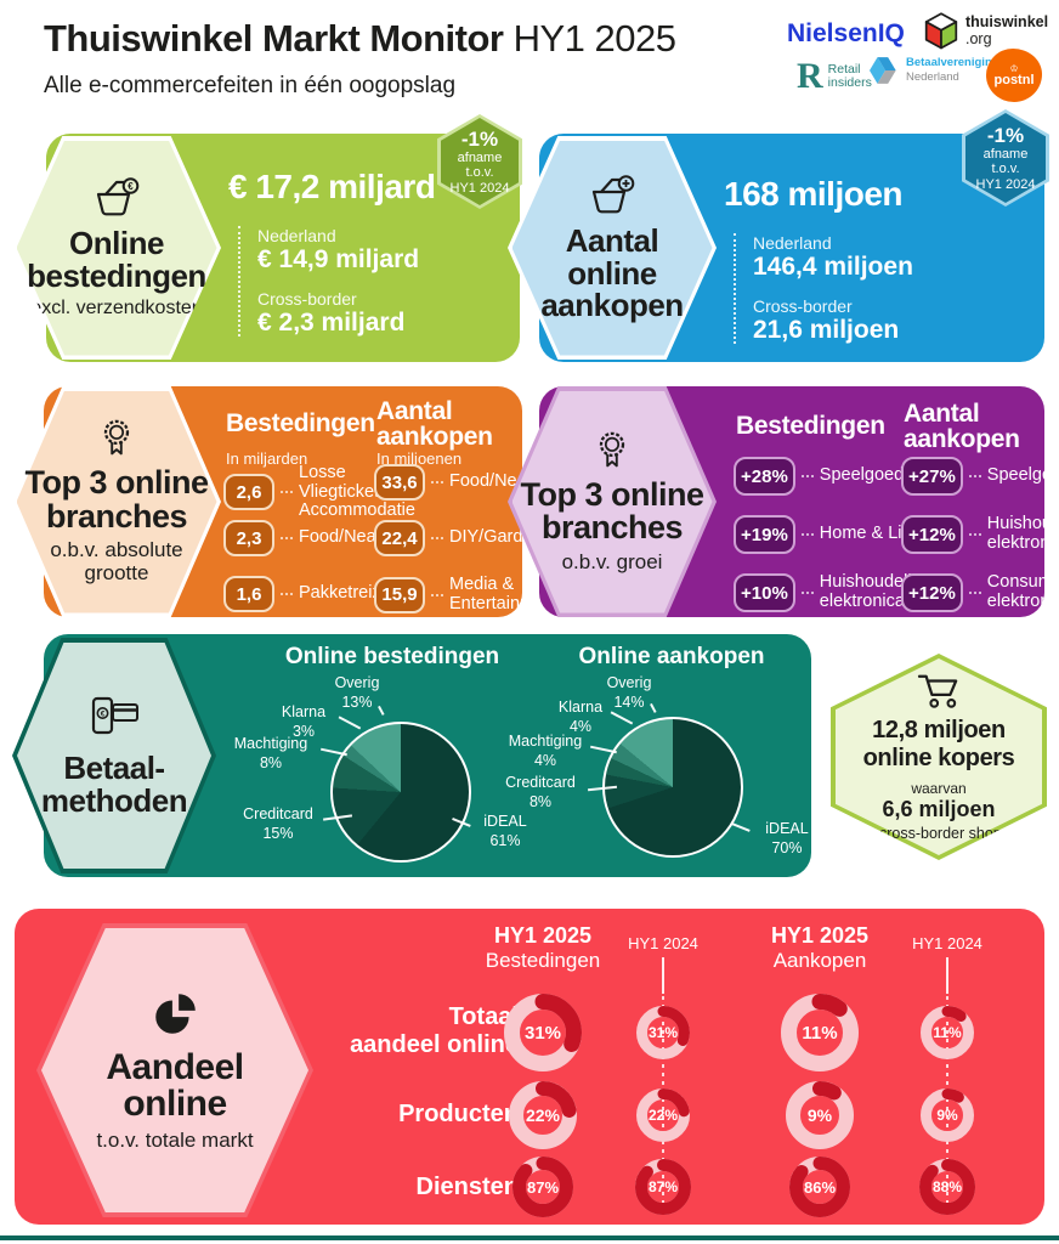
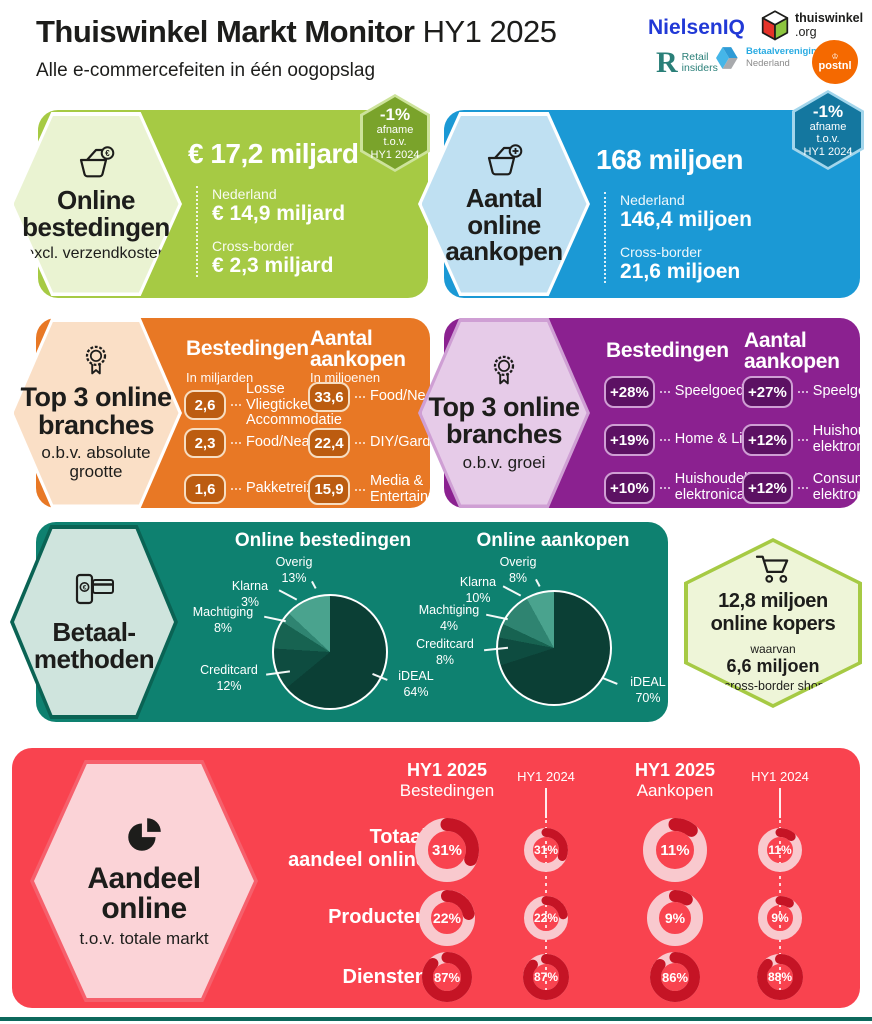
Online bestedingen/iDEAL: 61% -> 64%
Online bestedingen/Creditcard: 15% -> 12%
Online aankopen/Klarna: 4% -> 10%
Online aankopen/Overig: 14% -> 8%
